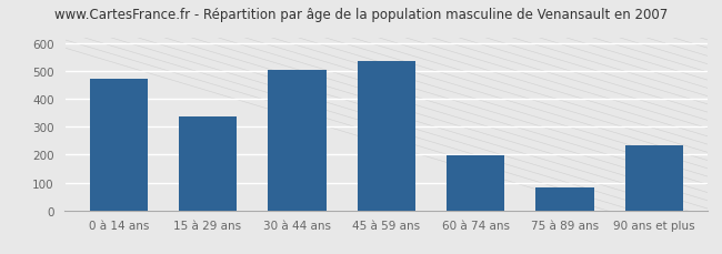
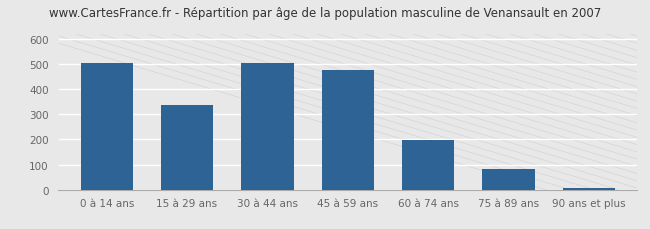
0 à 14 ans: 470 -> 503
45 à 59 ans: 535 -> 475
90 ans et plus: 235 -> 8
